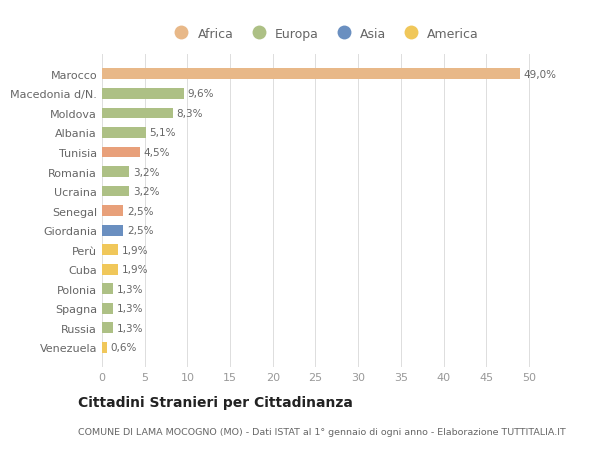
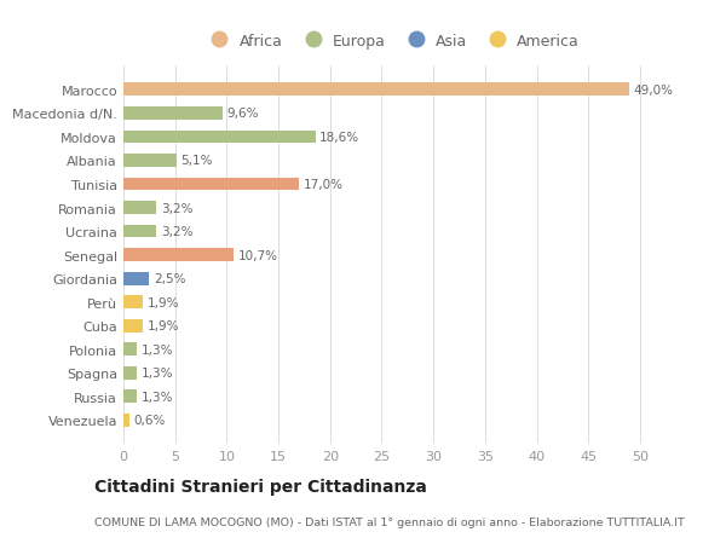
Moldova: 8,3% -> 18,6%
Tunisia: 4,5% -> 17,0%
Senegal: 2,5% -> 10,7%
